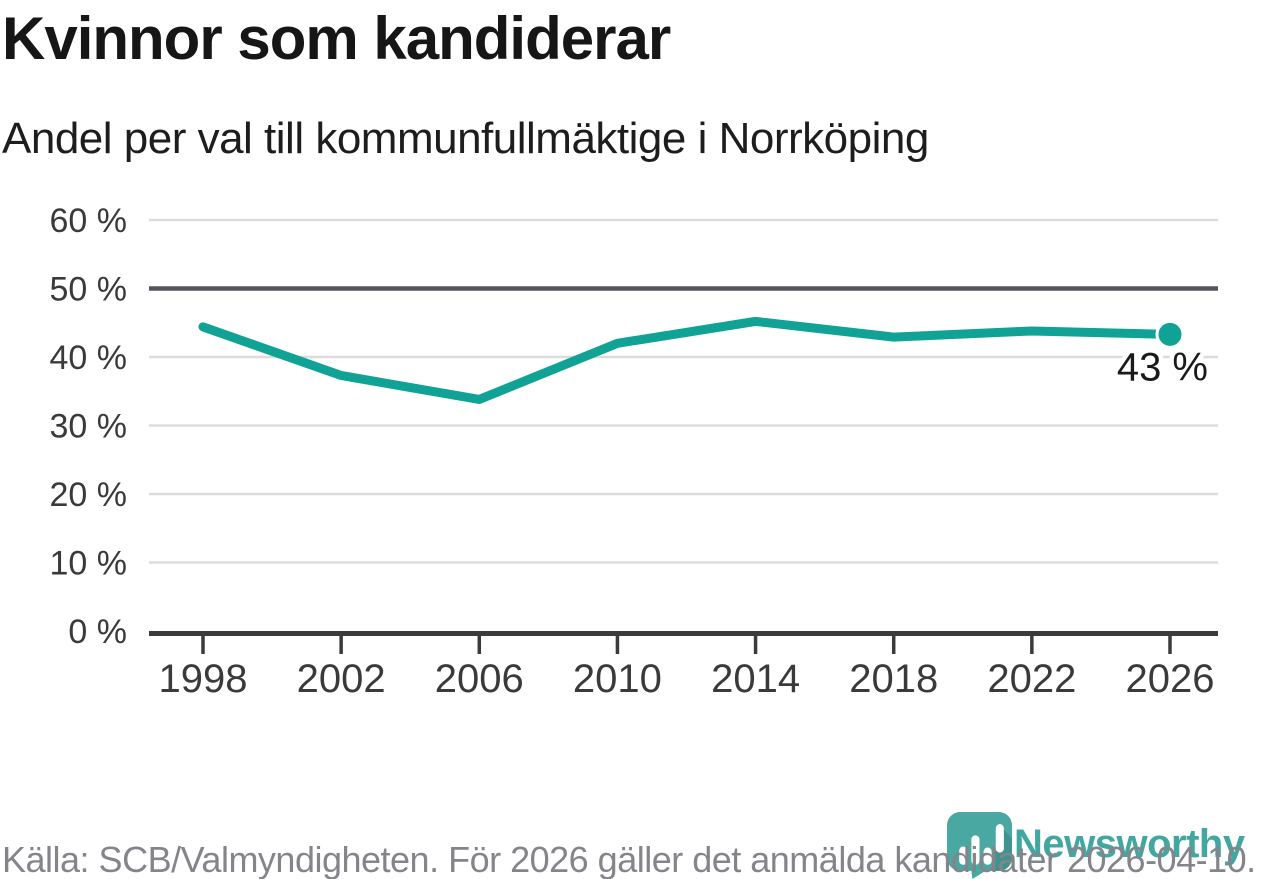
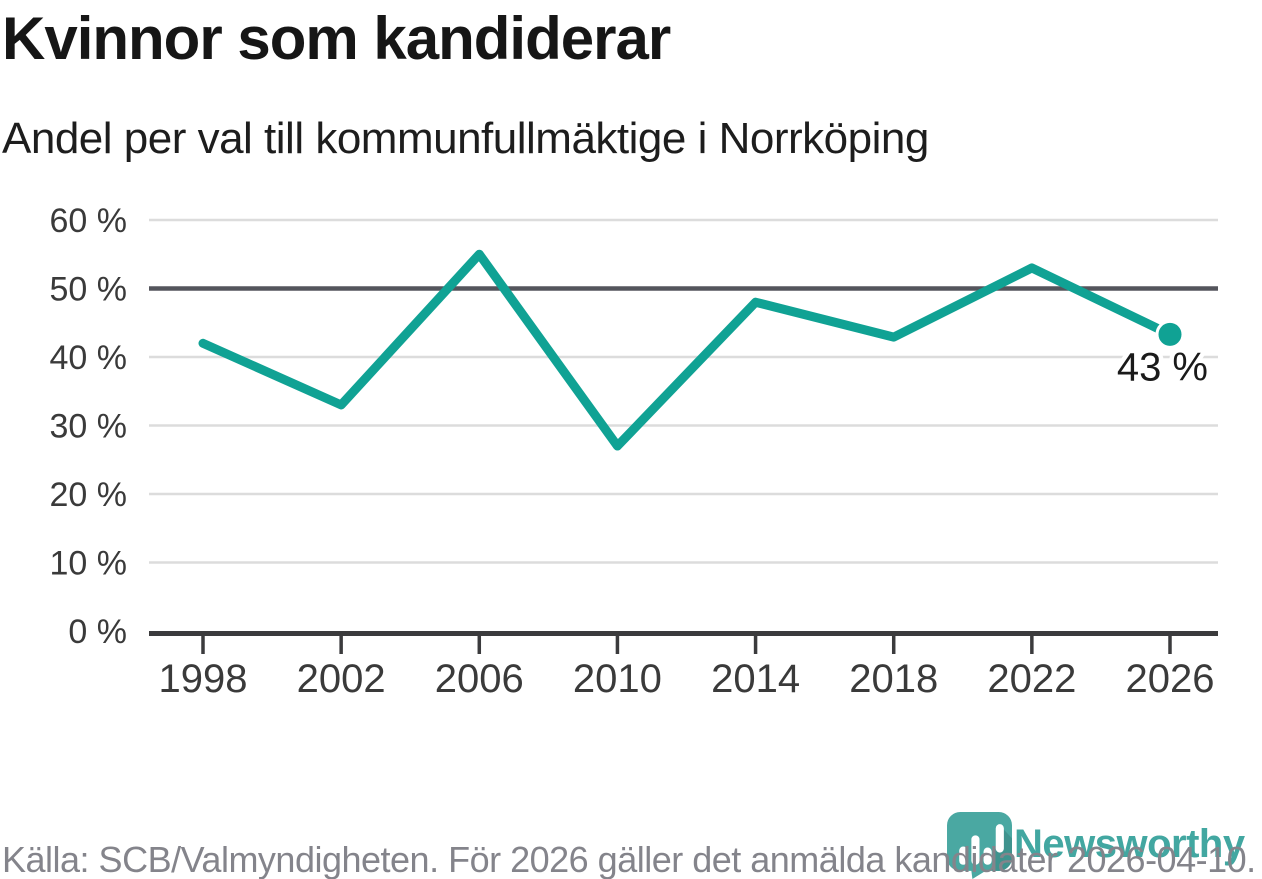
1998: 44% -> 42%
2002: 37% -> 33%
2006: 34% -> 55%
2010: 42% -> 27%
2014: 45% -> 48%
2022: 44% -> 53%
